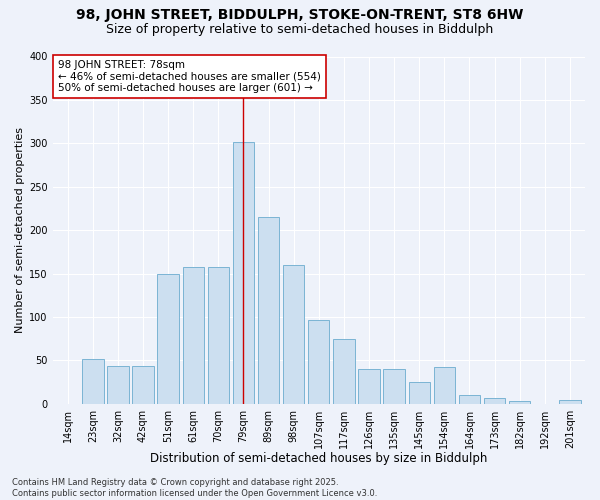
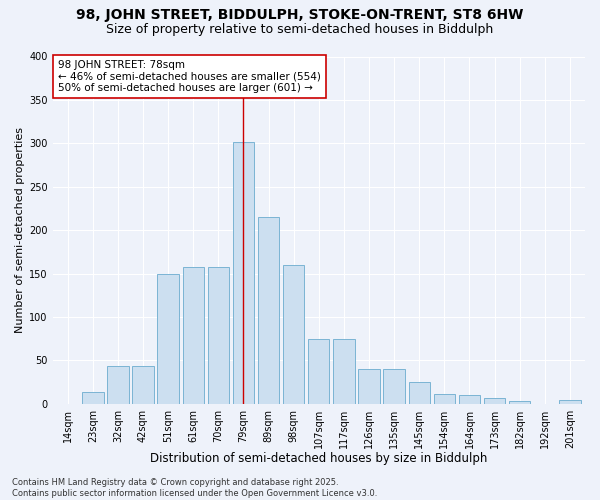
23sqm: 52 -> 14
107sqm: 96 -> 75
154sqm: 42 -> 11
